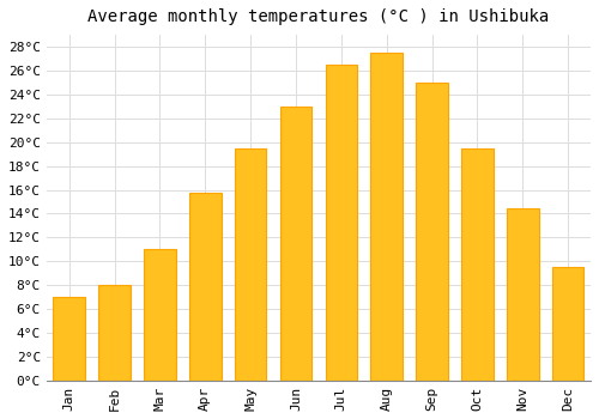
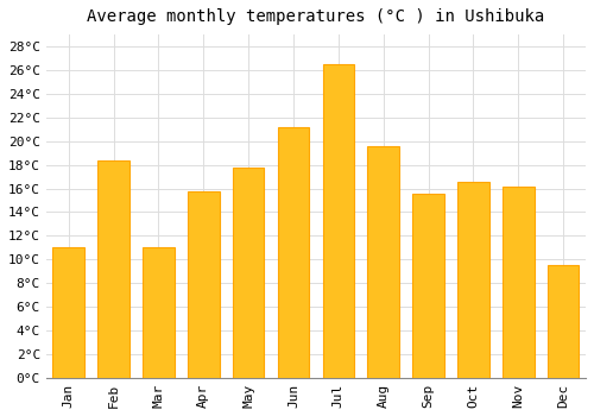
Jan: 7.0°C -> 11.0°C
Feb: 8.0°C -> 18.4°C
May: 19.5°C -> 17.8°C
Jun: 23.0°C -> 21.2°C
Aug: 27.5°C -> 19.6°C
Sep: 25.0°C -> 15.6°C
Oct: 19.5°C -> 16.6°C
Nov: 14.5°C -> 16.2°C
